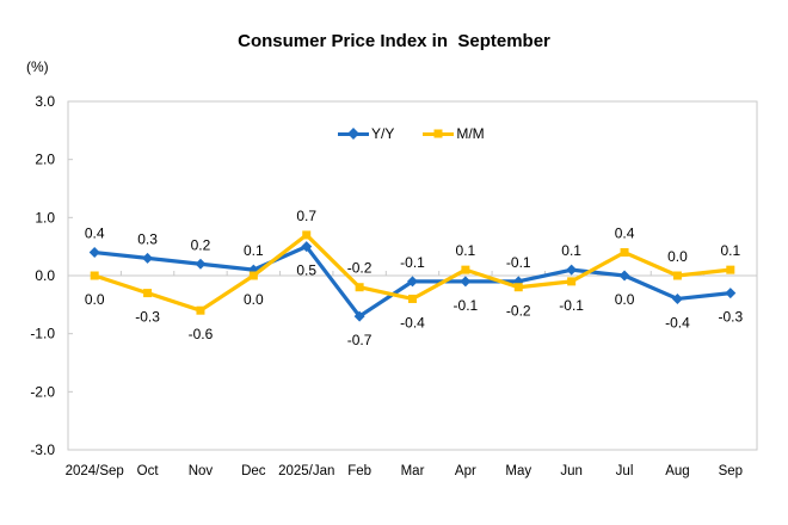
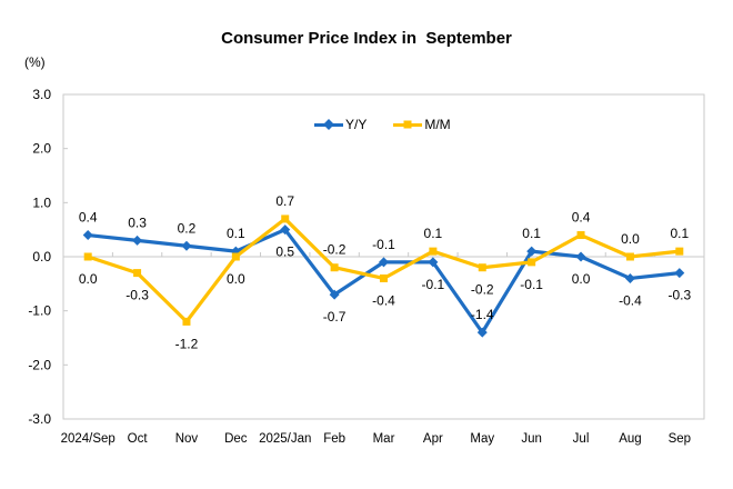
M/M/Nov: -0.6 -> -1.2
Y/Y/May: -0.1 -> -1.4
